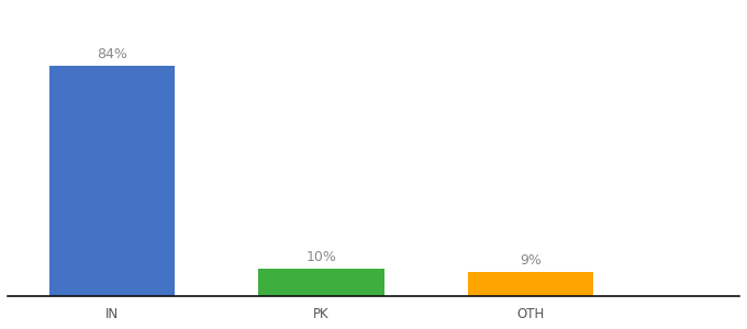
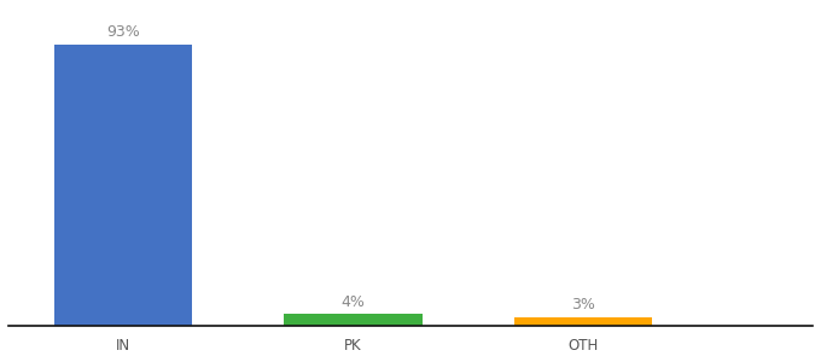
IN: 84% -> 93%
PK: 10% -> 4%
OTH: 9% -> 3%
